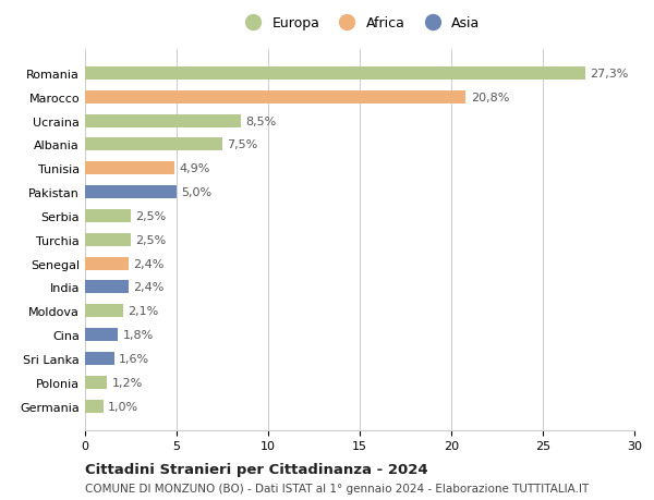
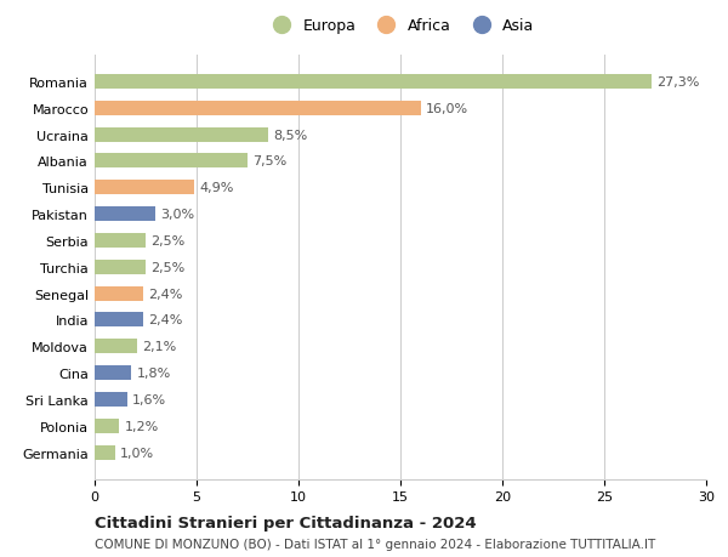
Marocco: 20,8% -> 16,0%
Pakistan: 5,0% -> 3,0%
